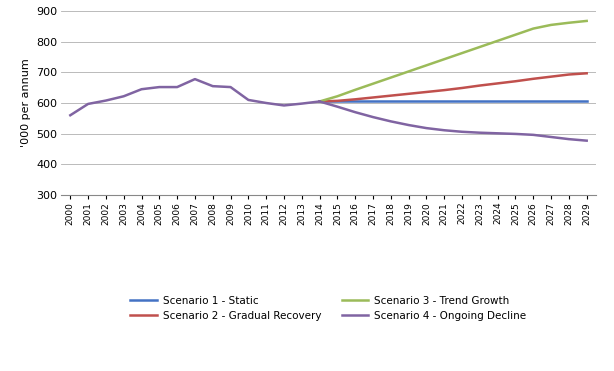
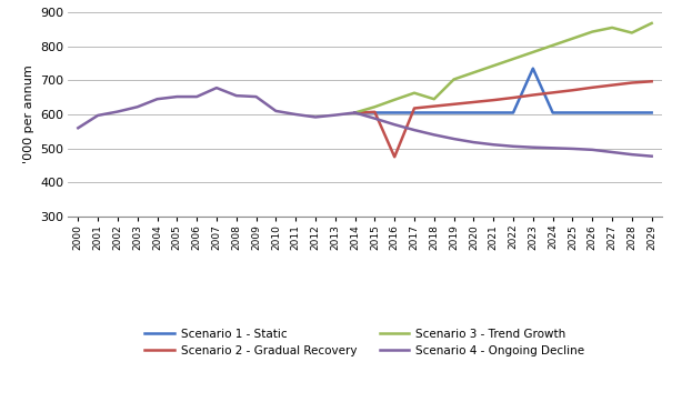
Scenario 2 - Gradual Recovery/2016: 612 -> 475
Scenario 3 - Trend Growth/2018: 683 -> 645
Scenario 1 - Static/2023: 605 -> 735
Scenario 3 - Trend Growth/2028: 862 -> 840
